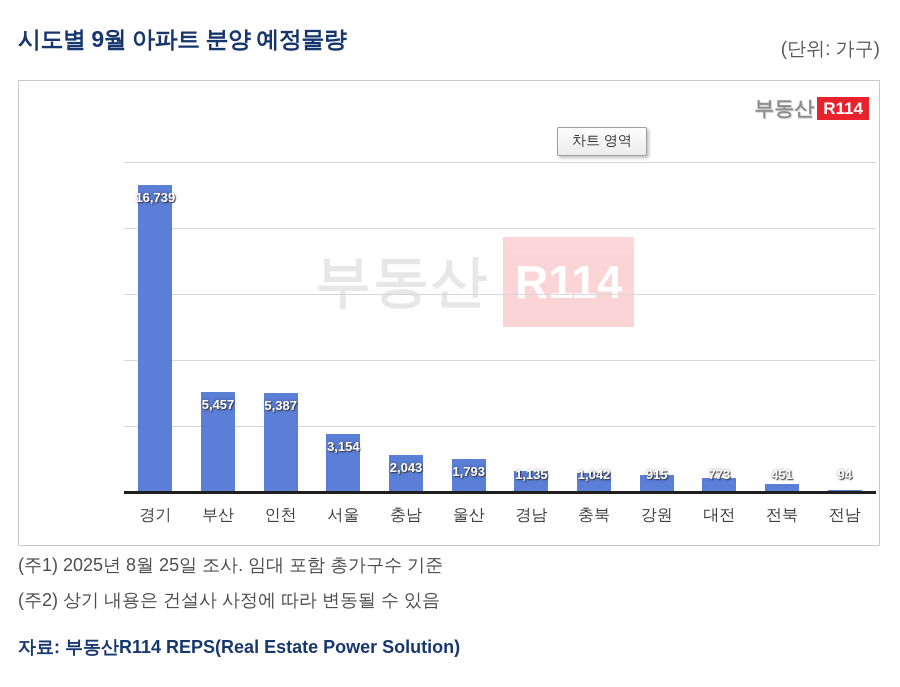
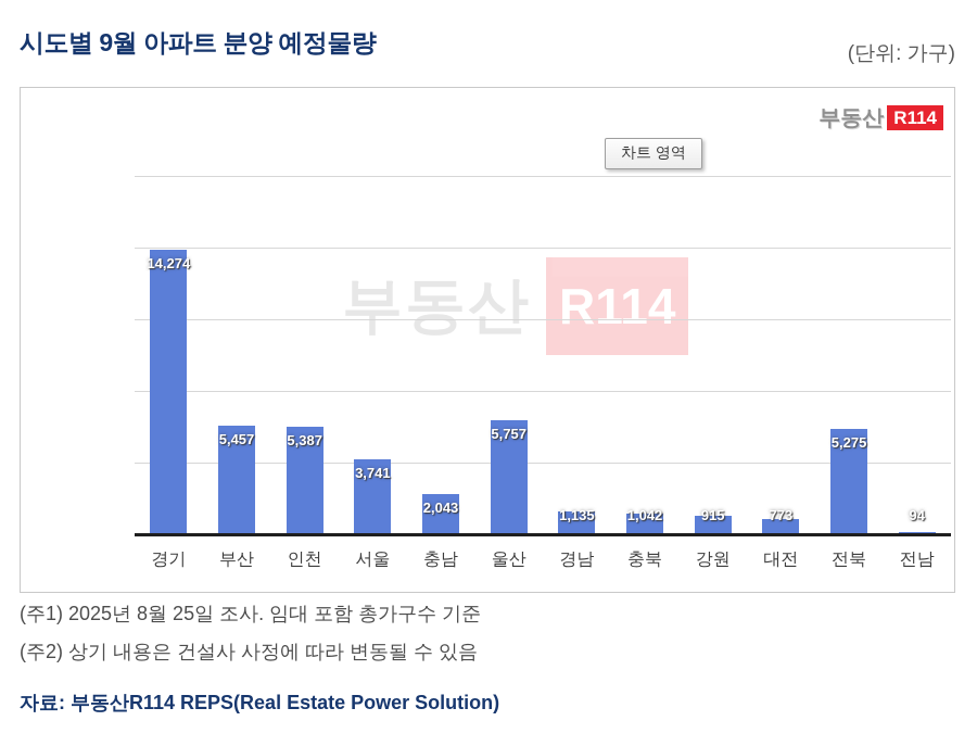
경기: 16,739 -> 14,274
서울: 3,154 -> 3,741
울산: 1,793 -> 5,757
전북: 451 -> 5,275
